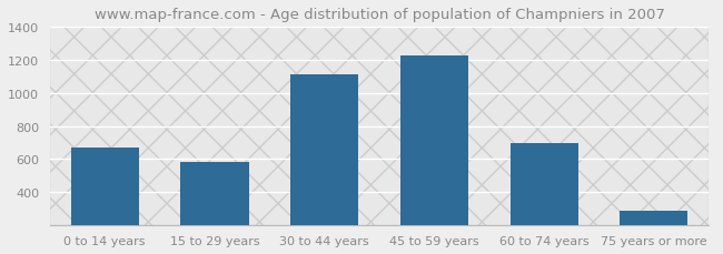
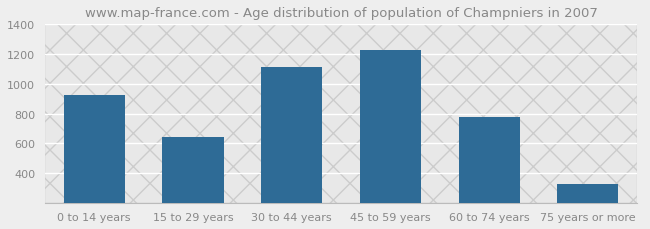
0 to 14 years: 670 -> 920
15 to 29 years: 580 -> 640
60 to 74 years: 700 -> 780
75 years or more: 290 -> 330
